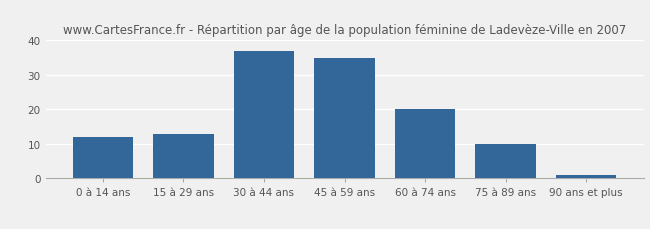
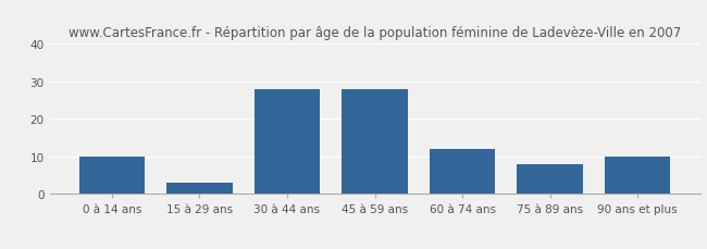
0 à 14 ans: 12 -> 10
15 à 29 ans: 13 -> 3
30 à 44 ans: 37 -> 28
45 à 59 ans: 35 -> 28
60 à 74 ans: 20 -> 12
75 à 89 ans: 10 -> 8
90 ans et plus: 1 -> 10
